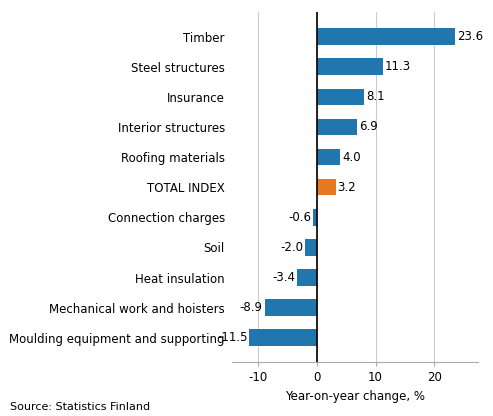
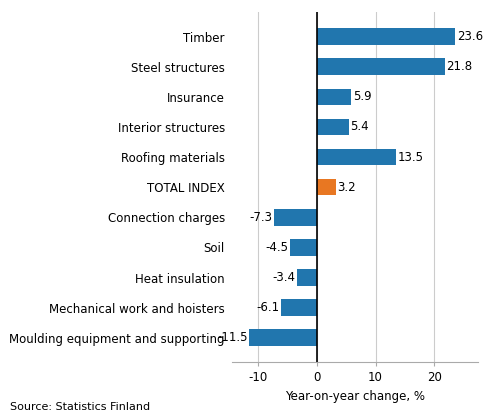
Steel structures: 11.3 -> 21.8
Insurance: 8.1 -> 5.9
Interior structures: 6.9 -> 5.4
Roofing materials: 4.0 -> 13.5
Connection charges: -0.6 -> -7.3
Soil: -2.0 -> -4.5
Mechanical work and hoisters: -8.9 -> -6.1
